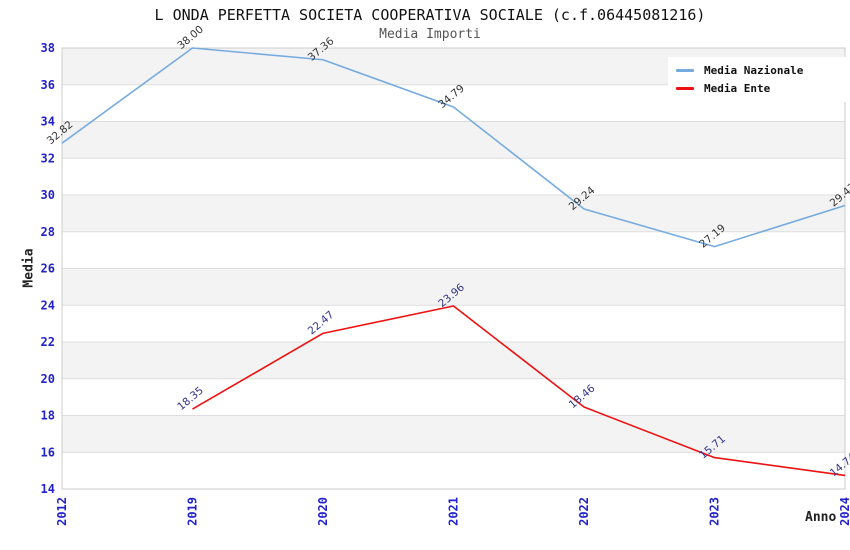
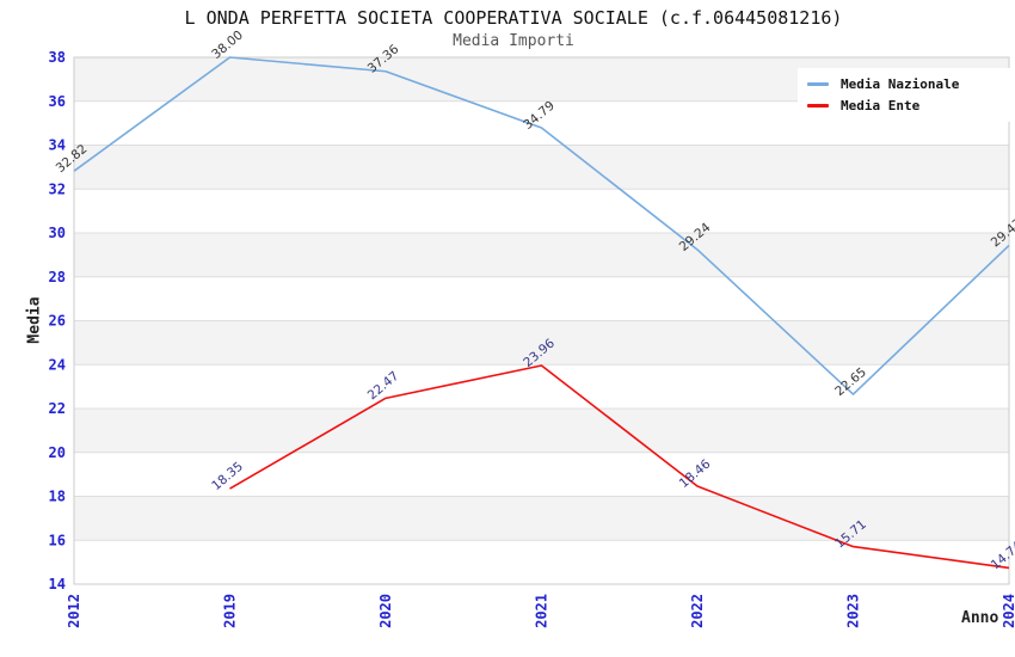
Media Nazionale/2023: 27.19 -> 22.65
